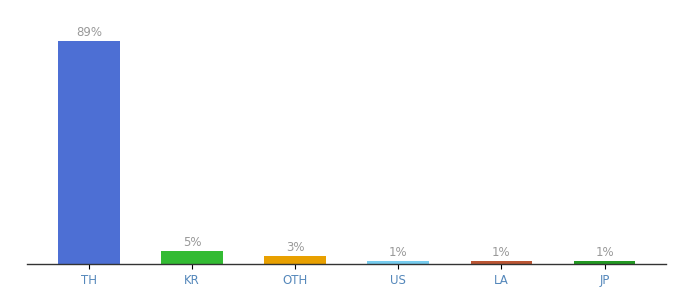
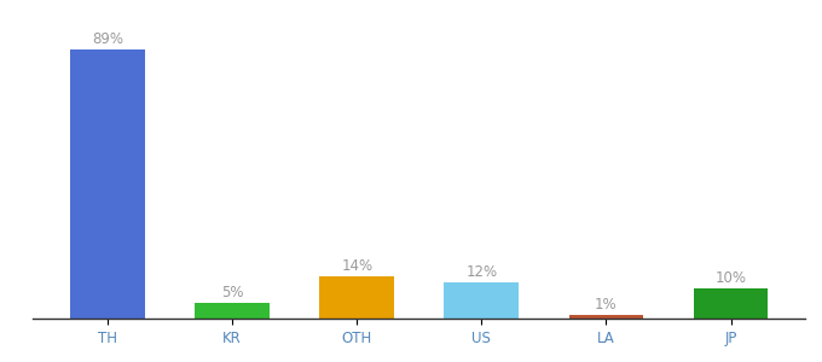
OTH: 3% -> 14%
US: 1% -> 12%
JP: 1% -> 10%
